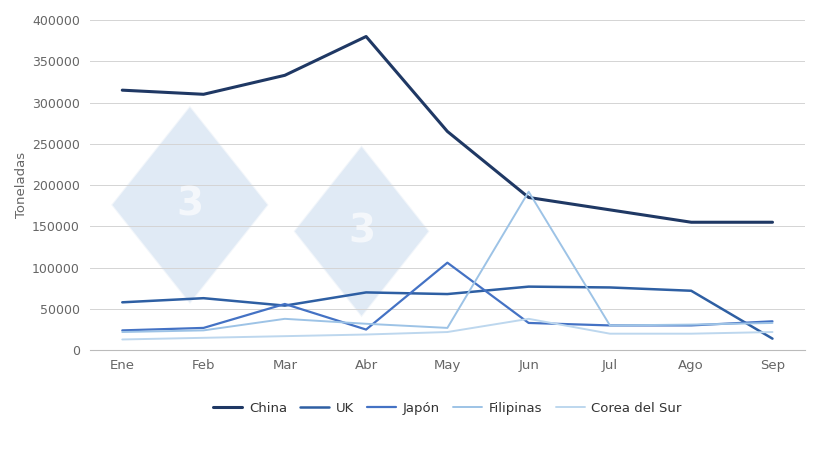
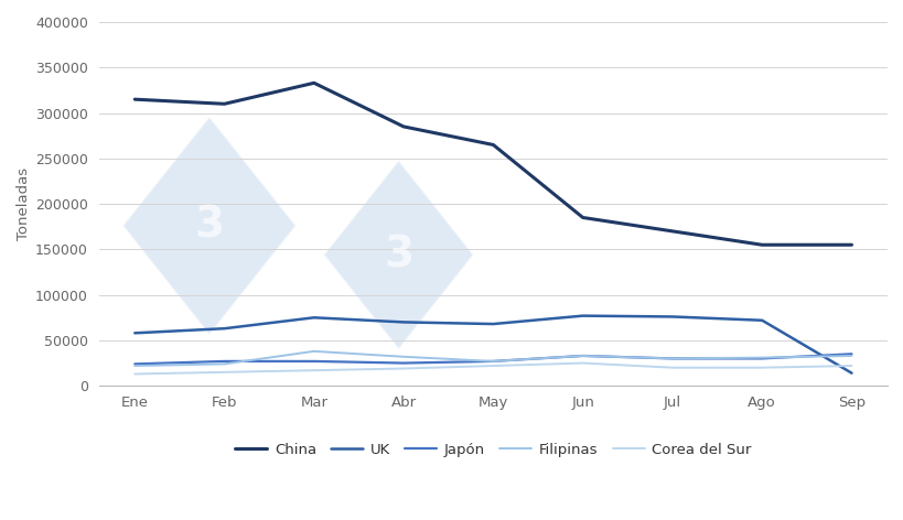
UK/Mar: 54000 -> 75000
Japón/Mar: 56000 -> 27000
China/Abr: 380000 -> 285000
Japón/May: 106000 -> 27000
Filipinas/Jun: 192000 -> 33000
Corea del Sur/Jun: 38000 -> 25000
